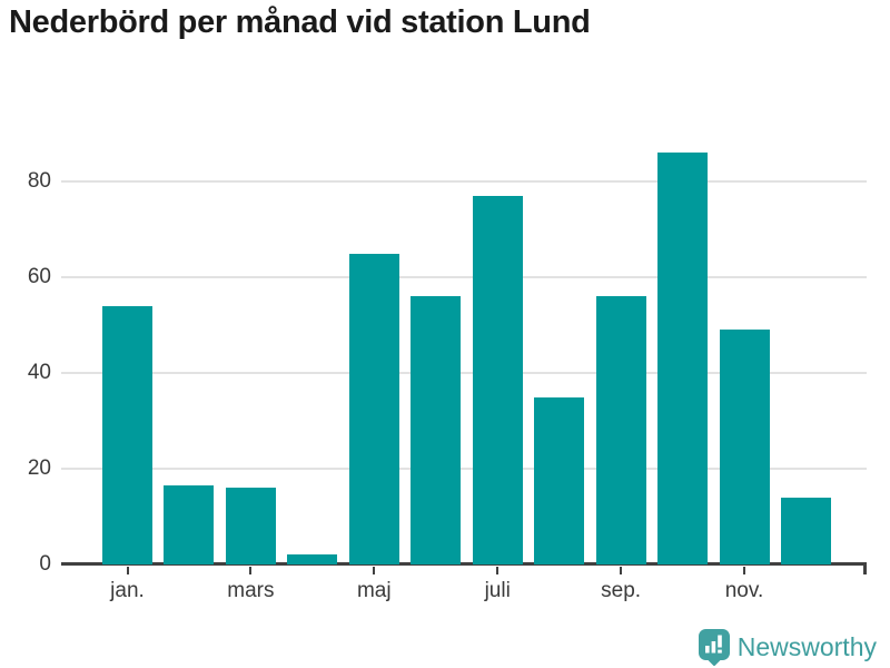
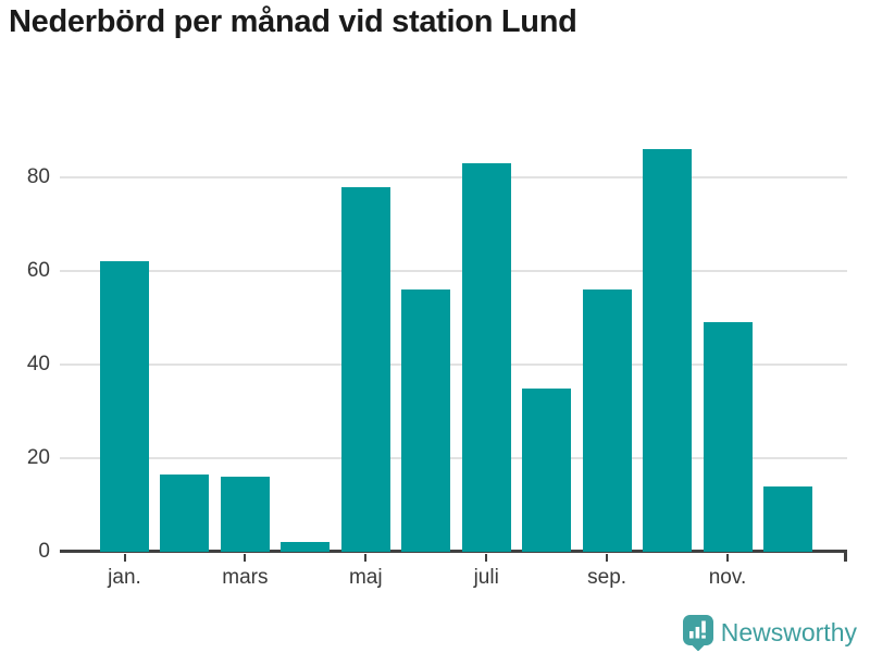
jan.: 54 -> 62
maj: 65 -> 78
juli: 77 -> 83
